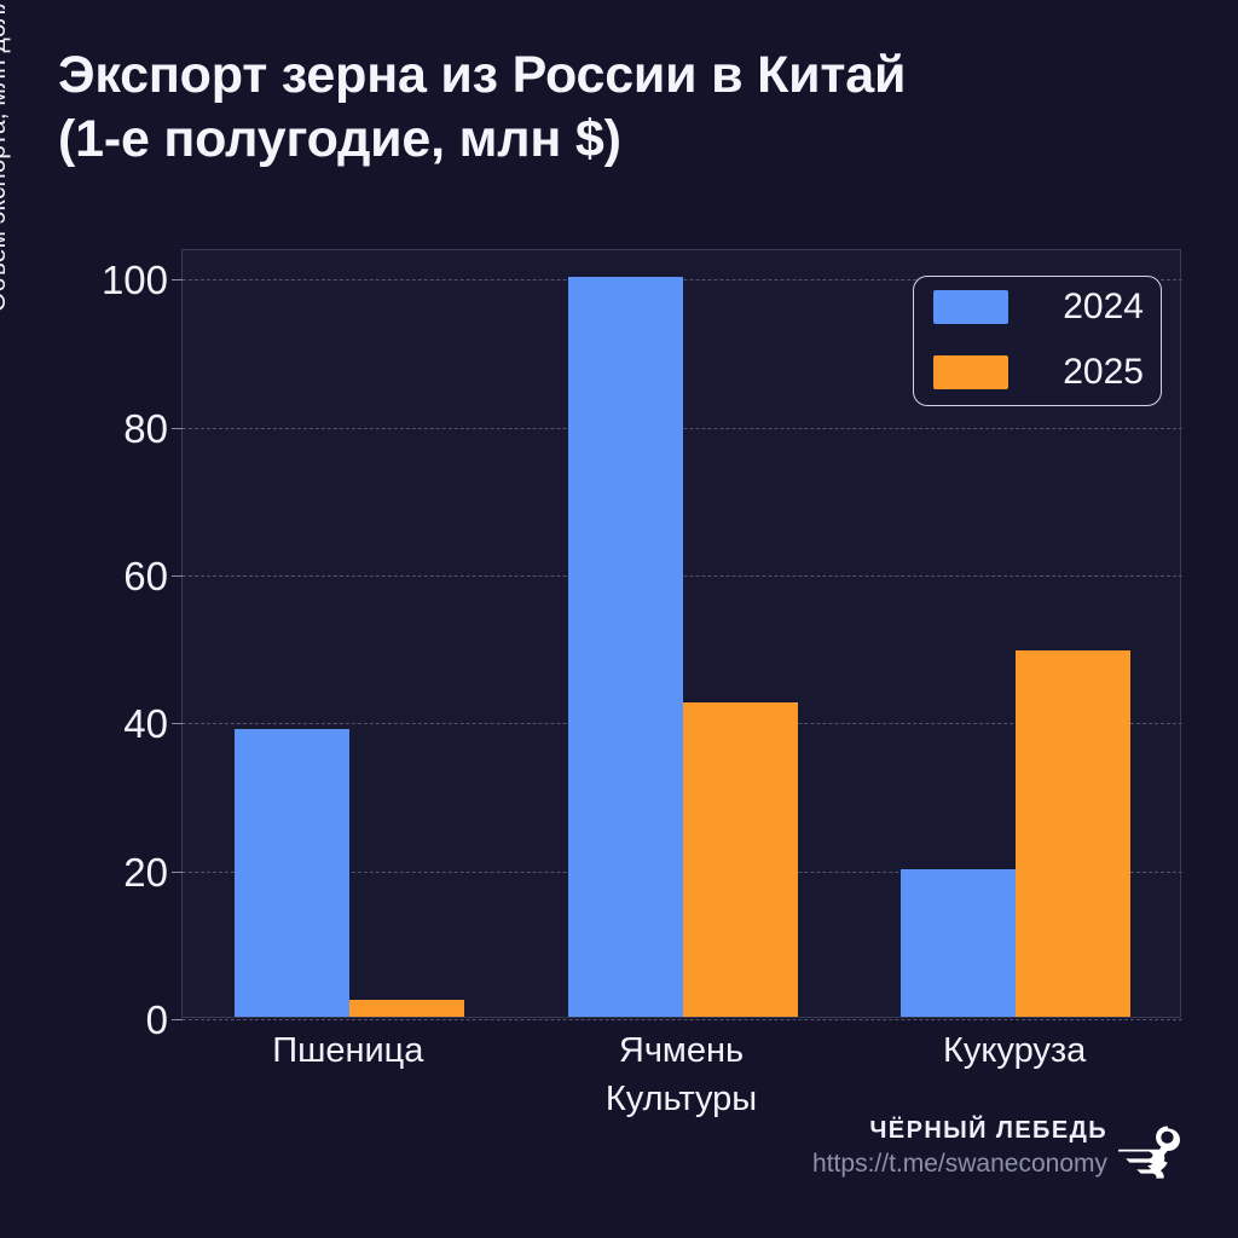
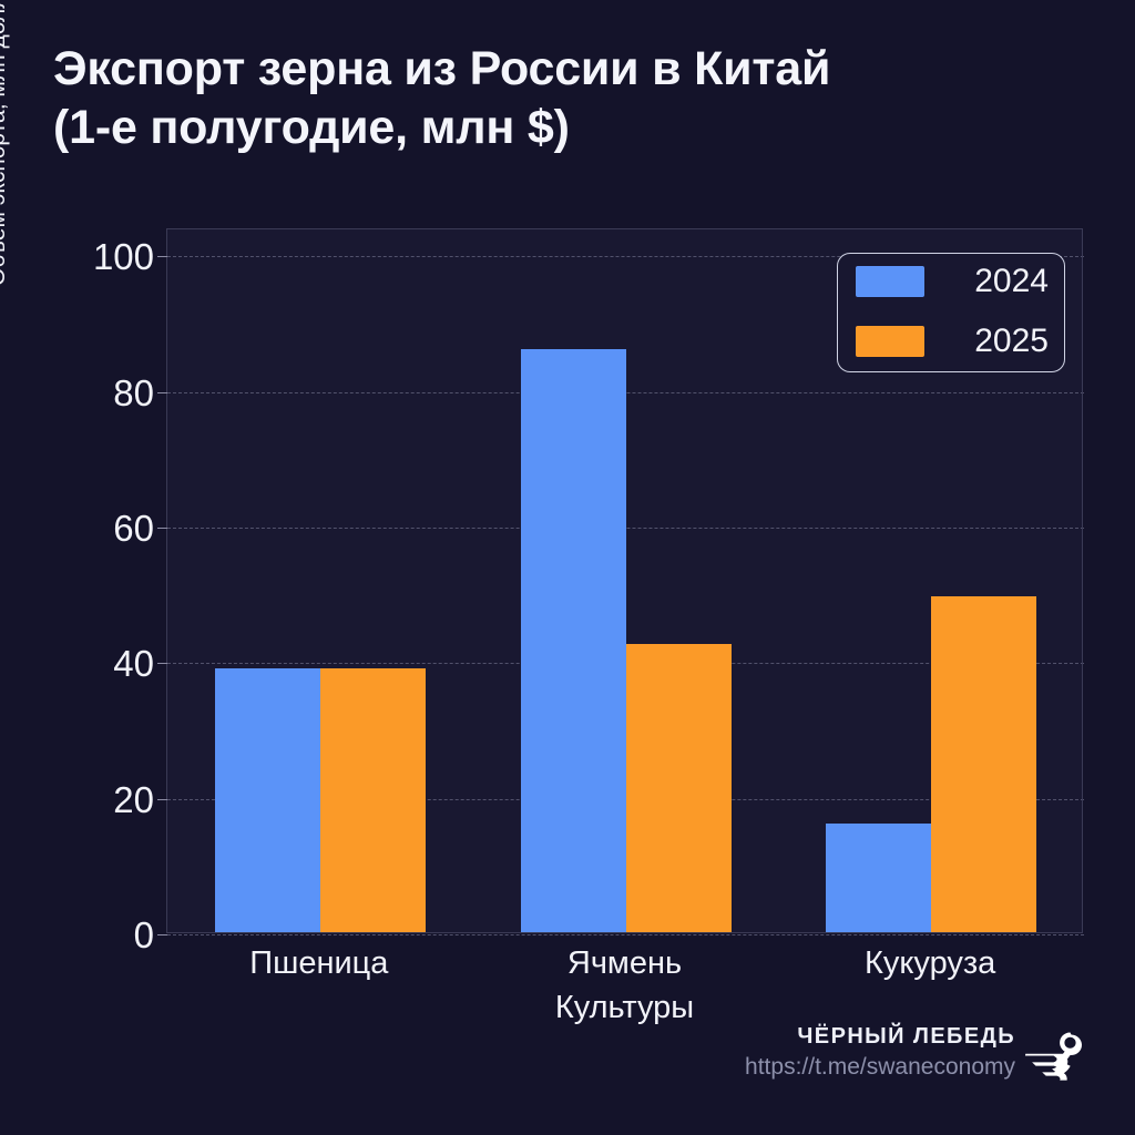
2025/Пшеница: 2 -> 39
2024/Ячмень: 100 -> 86
2024/Кукуруза: 20 -> 16
